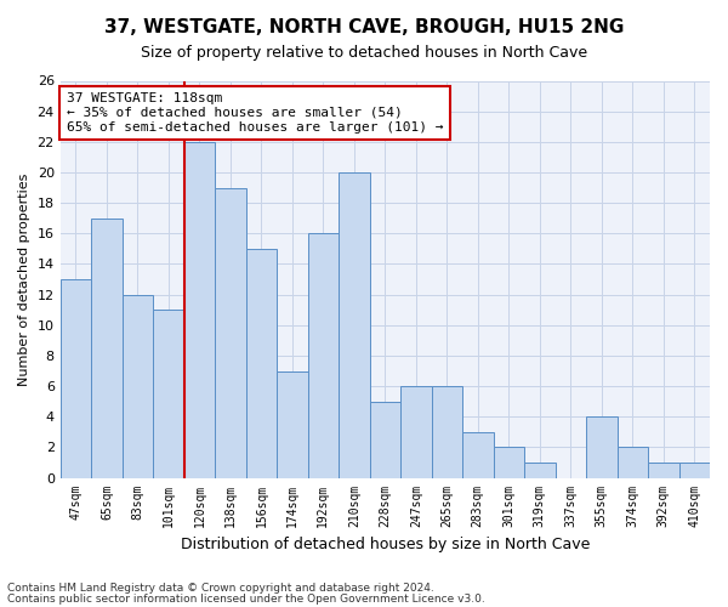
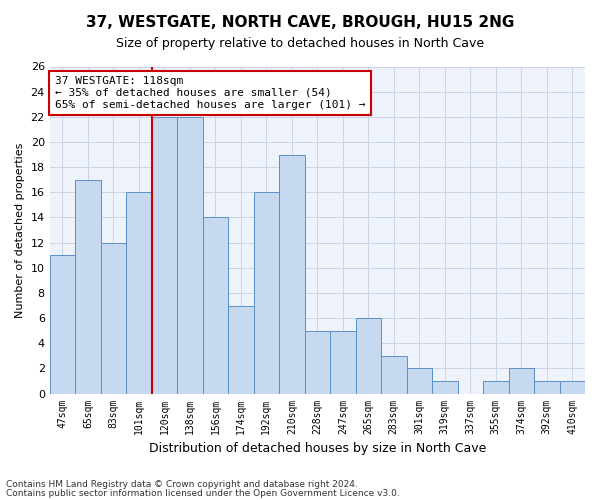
47sqm: 13 -> 11
101sqm: 11 -> 16
138sqm: 19 -> 22
156sqm: 15 -> 14
210sqm: 20 -> 19
247sqm: 6 -> 5
355sqm: 4 -> 1
